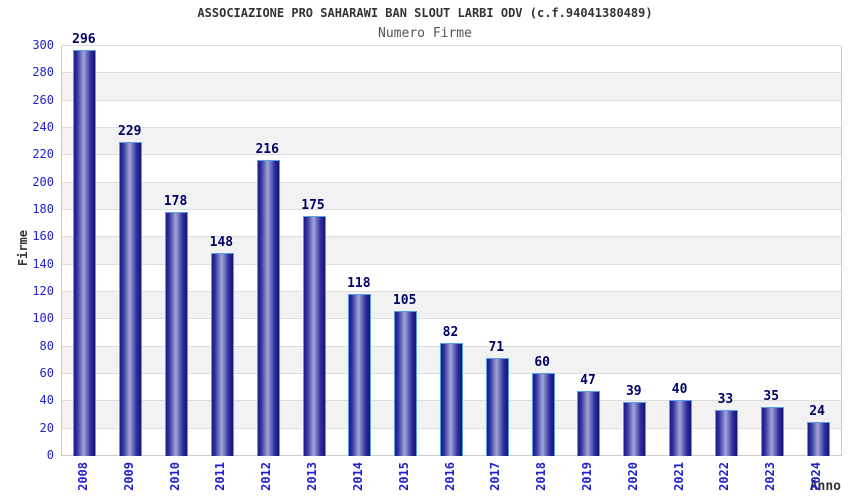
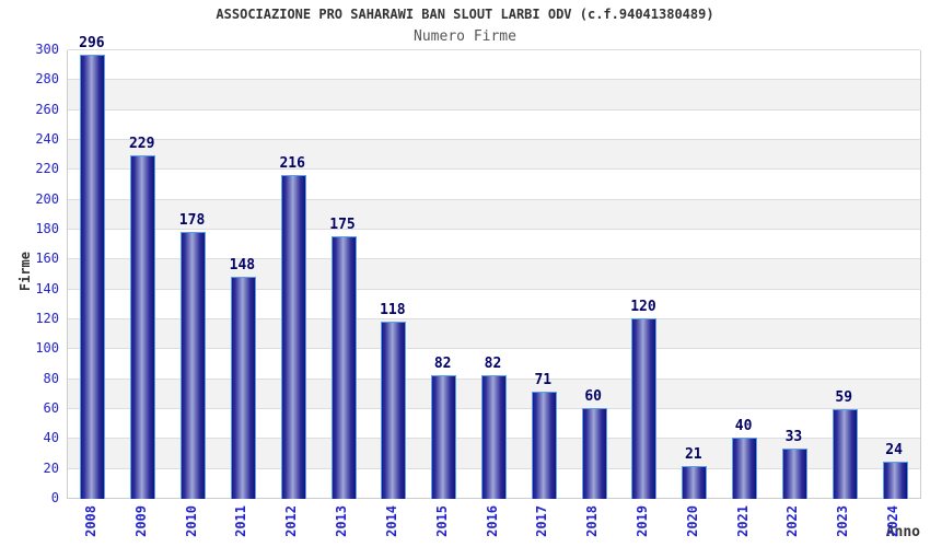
2015: 105 -> 82
2019: 47 -> 120
2020: 39 -> 21
2023: 35 -> 59
